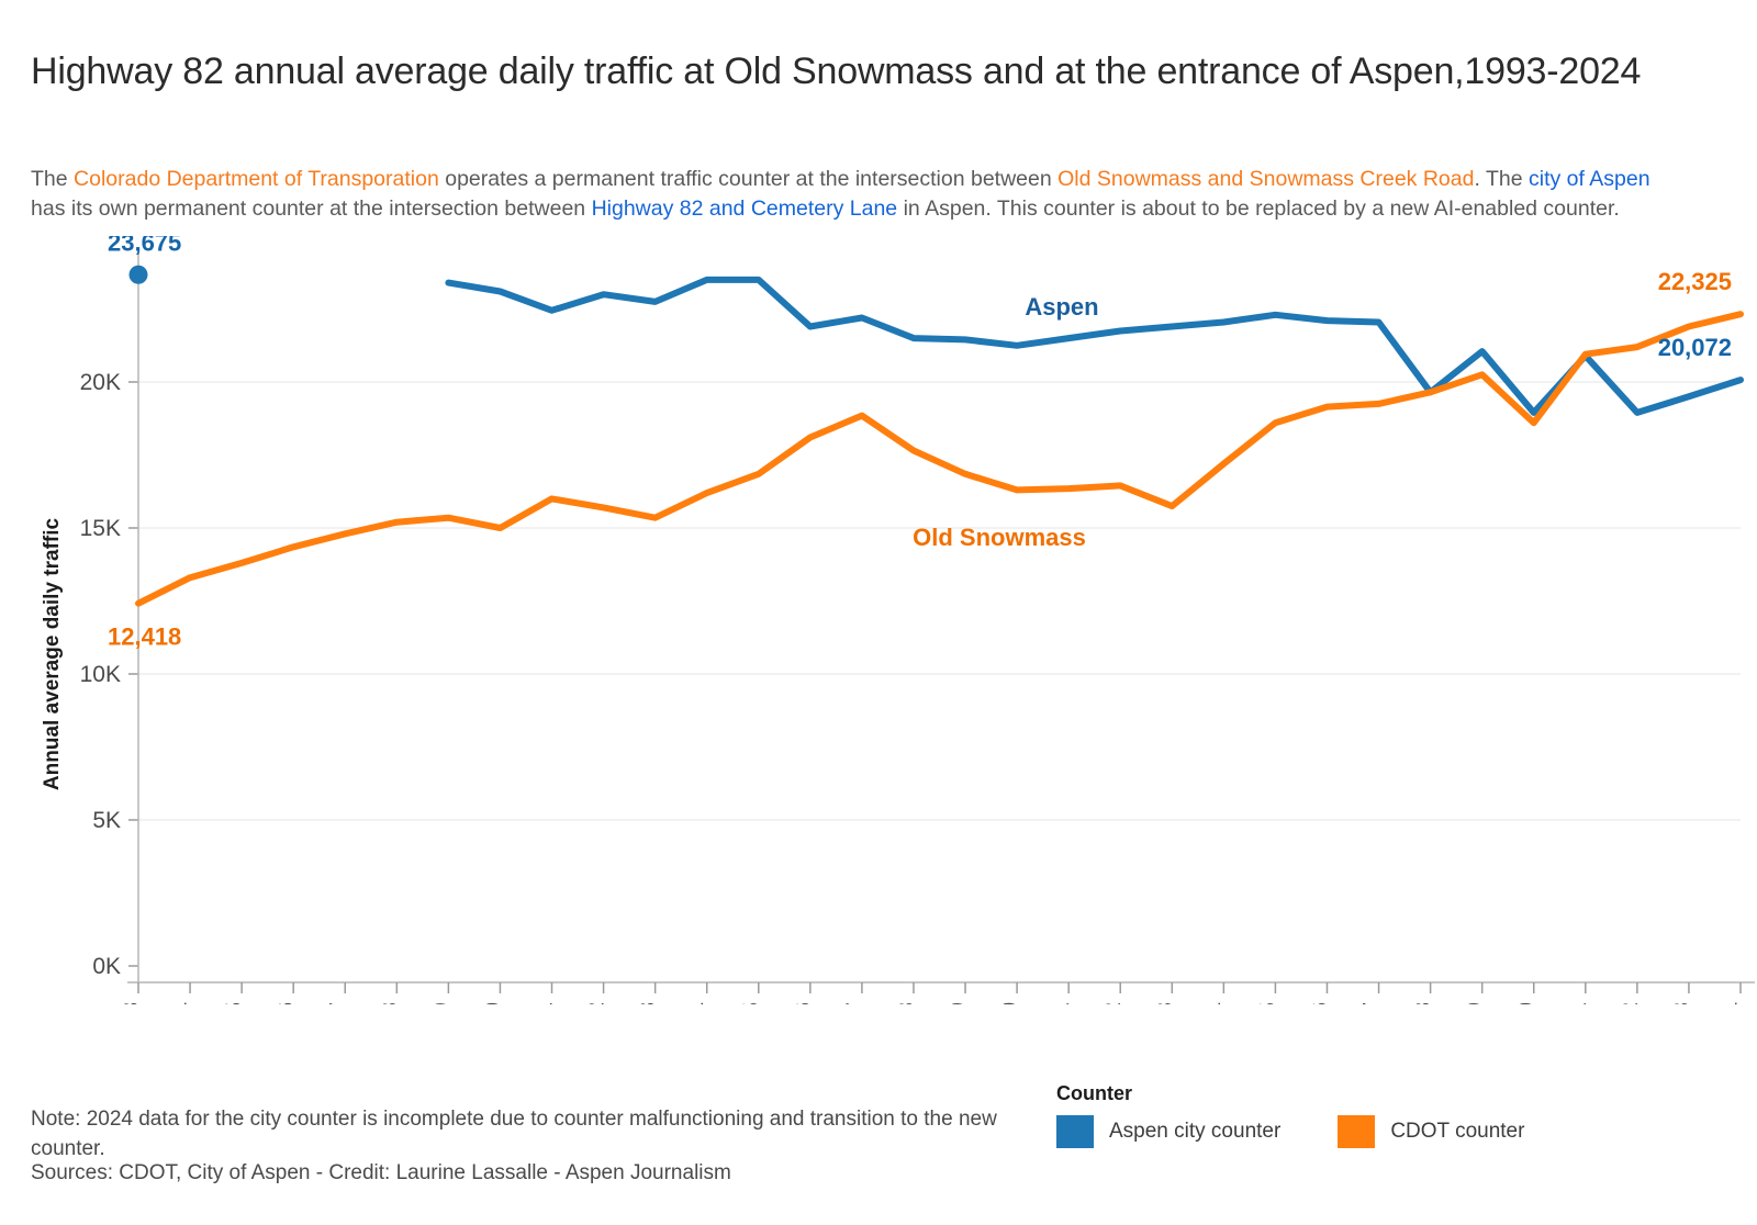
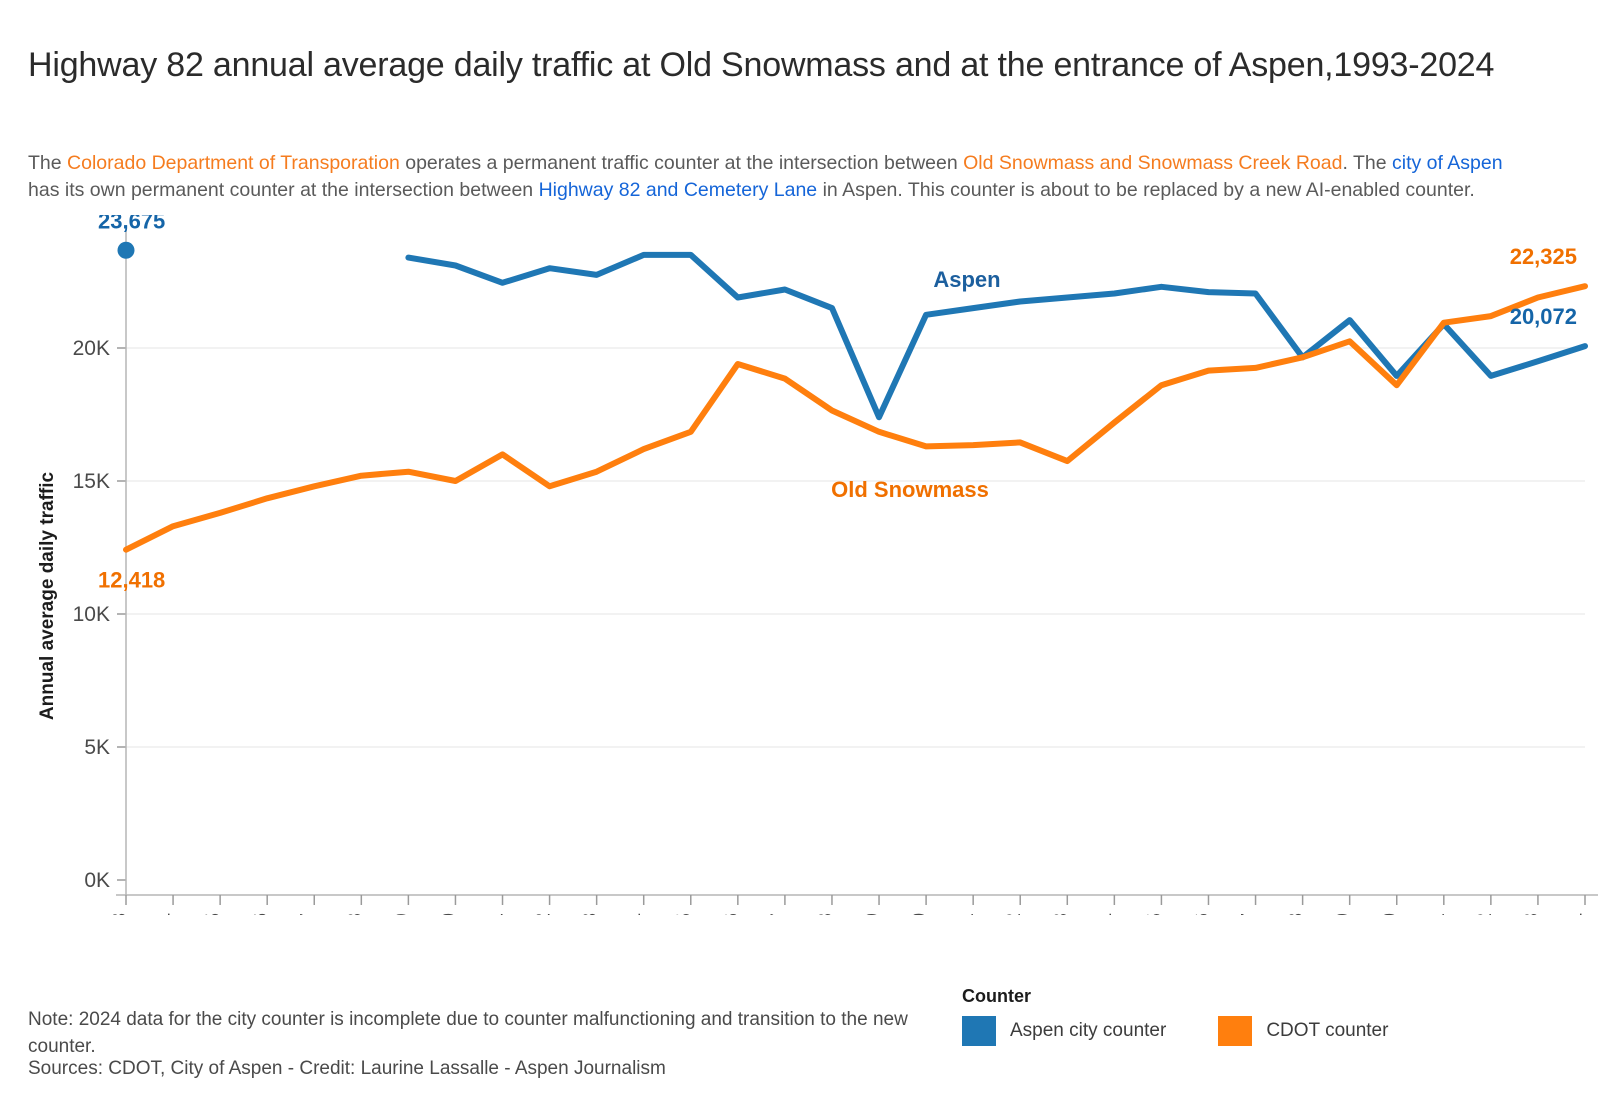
CDOT counter/2002: 15.7K -> 14.8K
CDOT counter/2006: 18.1K -> 19.4K
Aspen city counter/2009: 21.4K -> 17.4K
